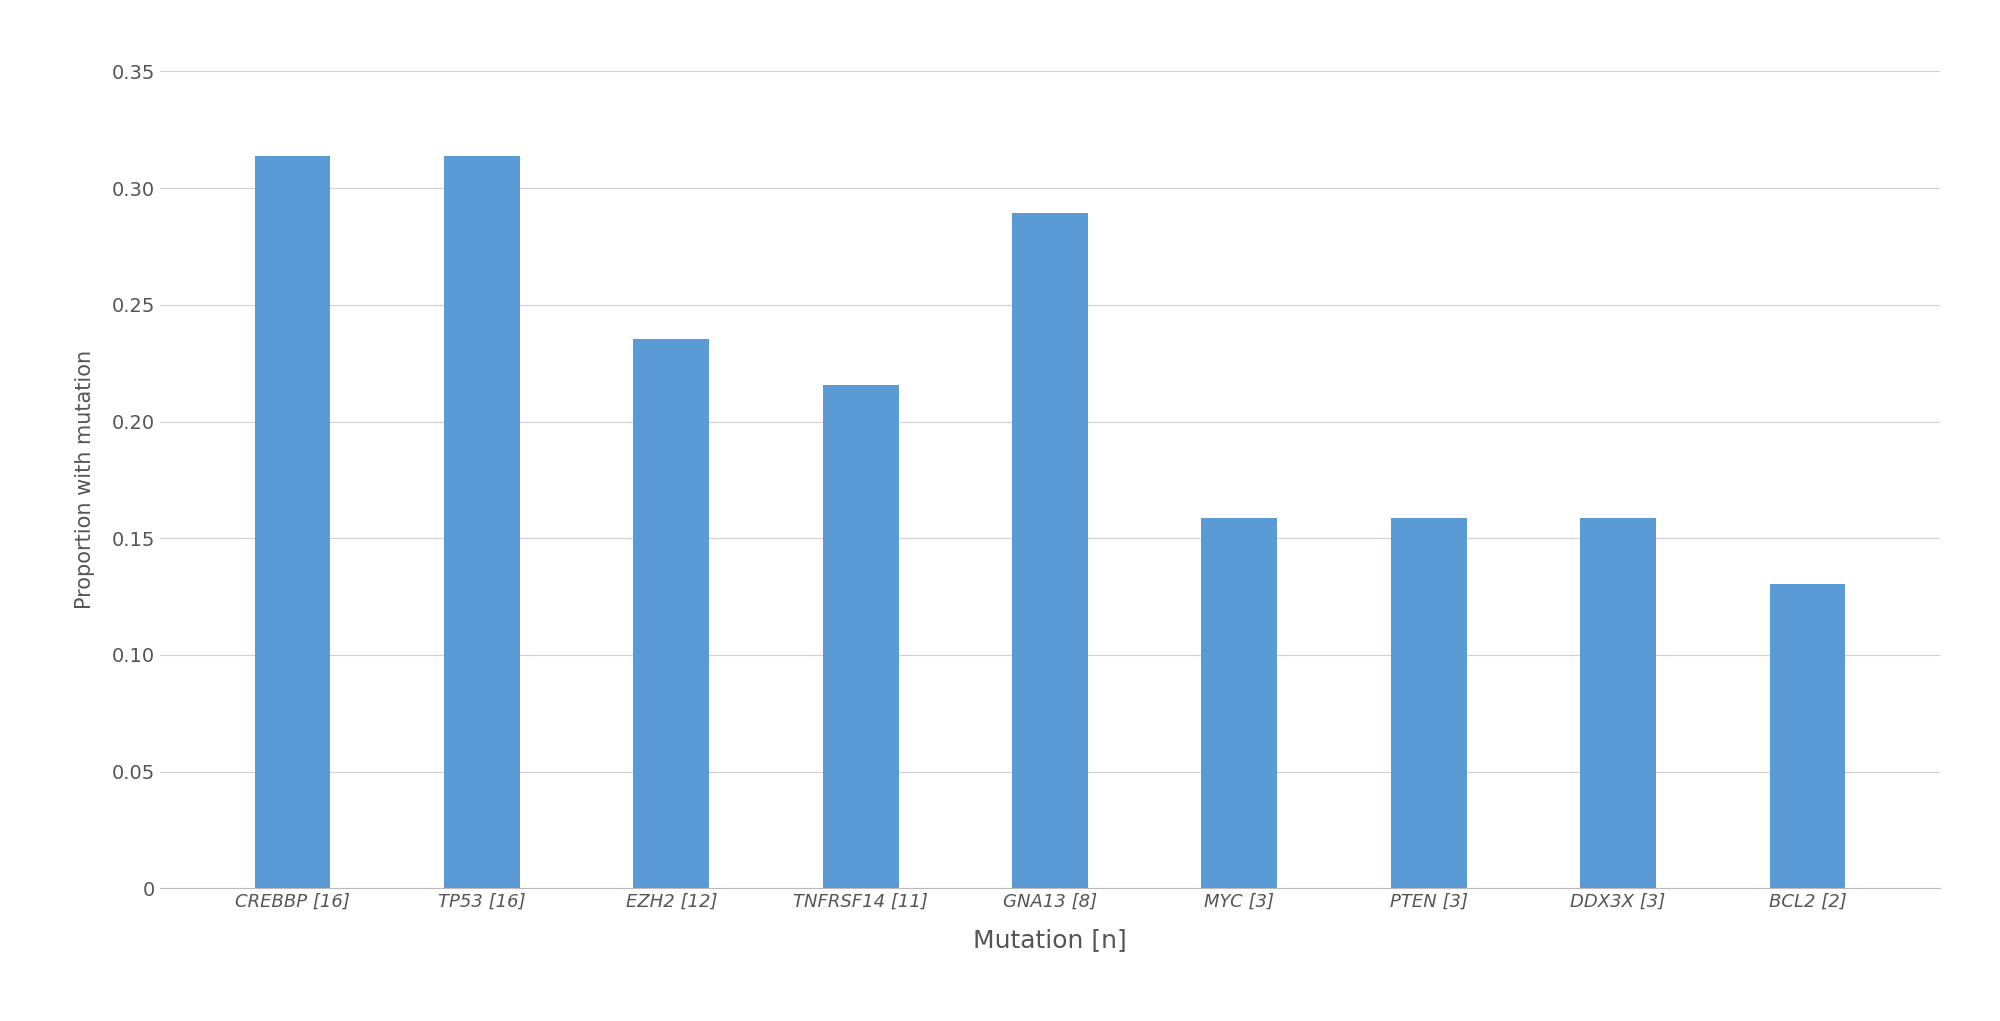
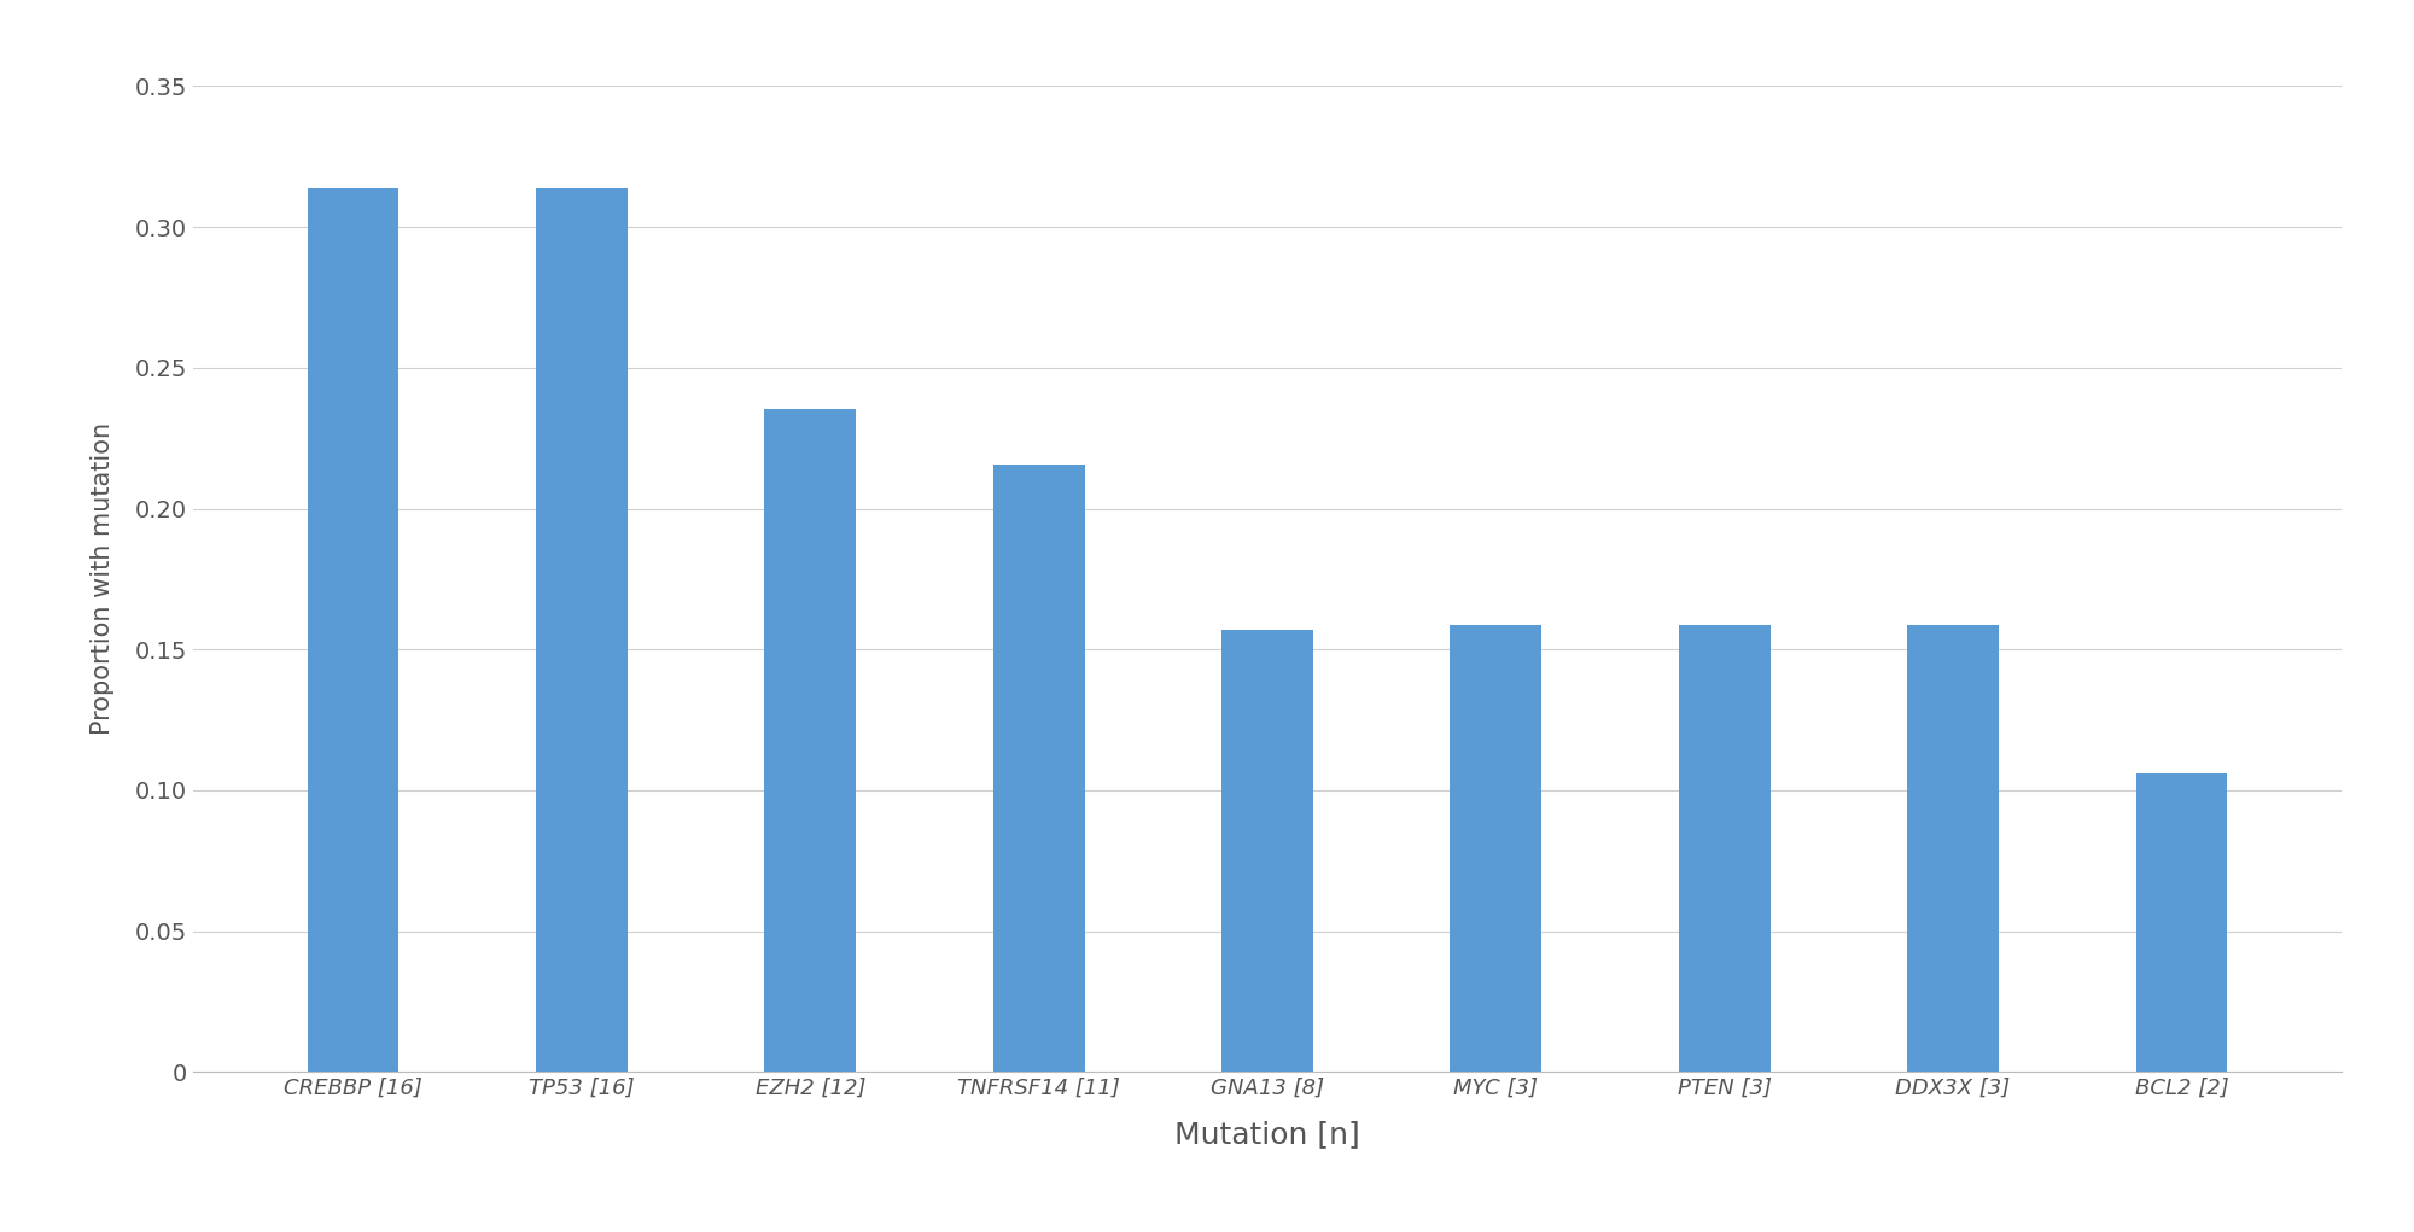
GNA13 [8]: 0.2895 -> 0.1569
BCL2 [2]: 0.1305 -> 0.1059
